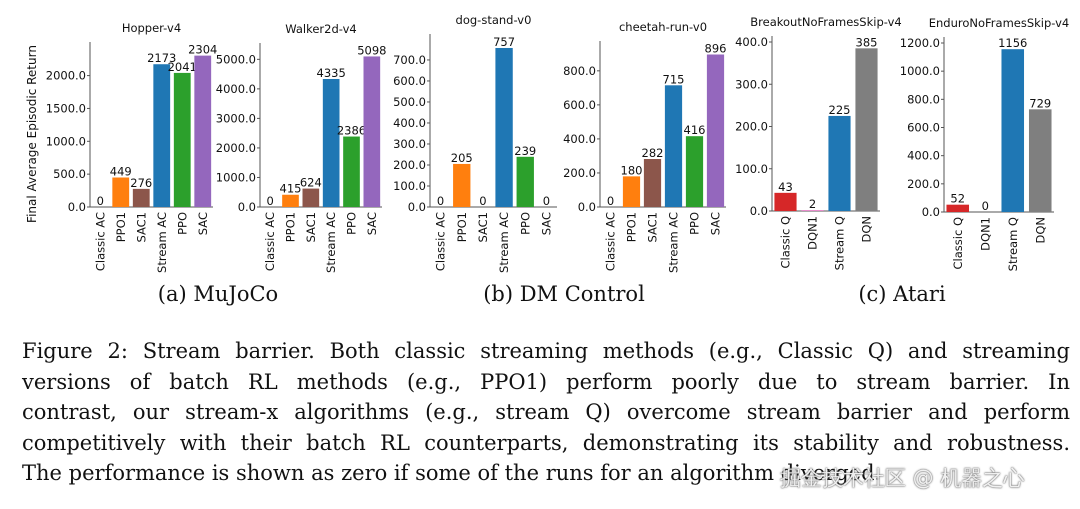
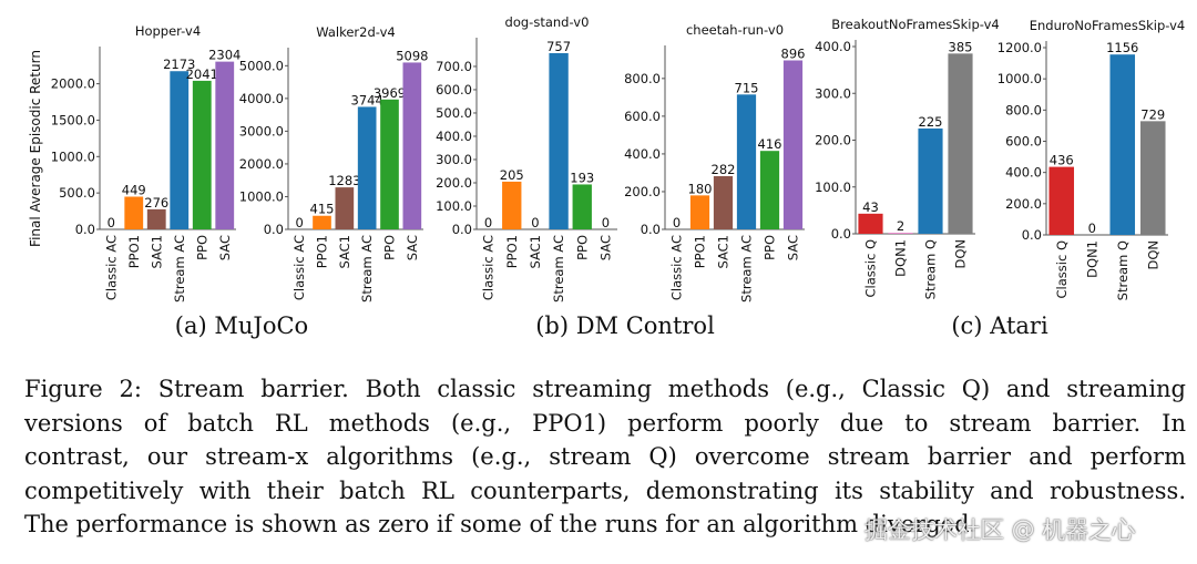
Walker2d-v4/SAC1: 624 -> 1283
Walker2d-v4/Stream AC: 4335 -> 3744
Walker2d-v4/PPO: 2386 -> 3969
dog-stand-v0/PPO: 239 -> 193
EnduroNoFramesSkip-v4/Classic Q: 52 -> 436
